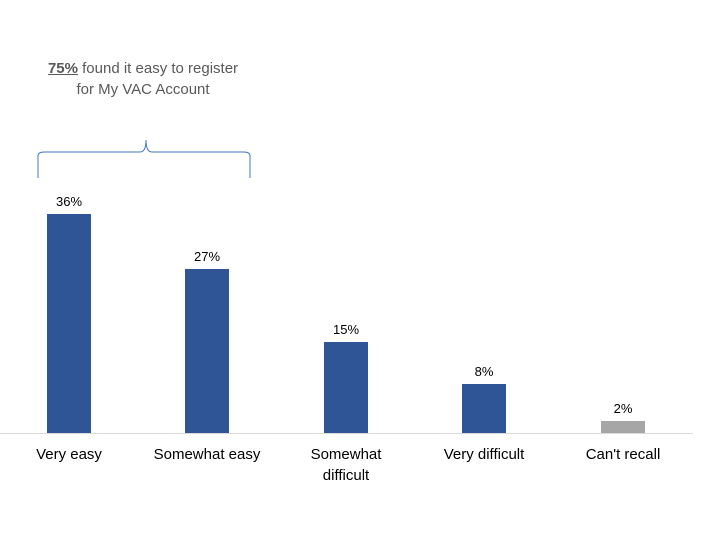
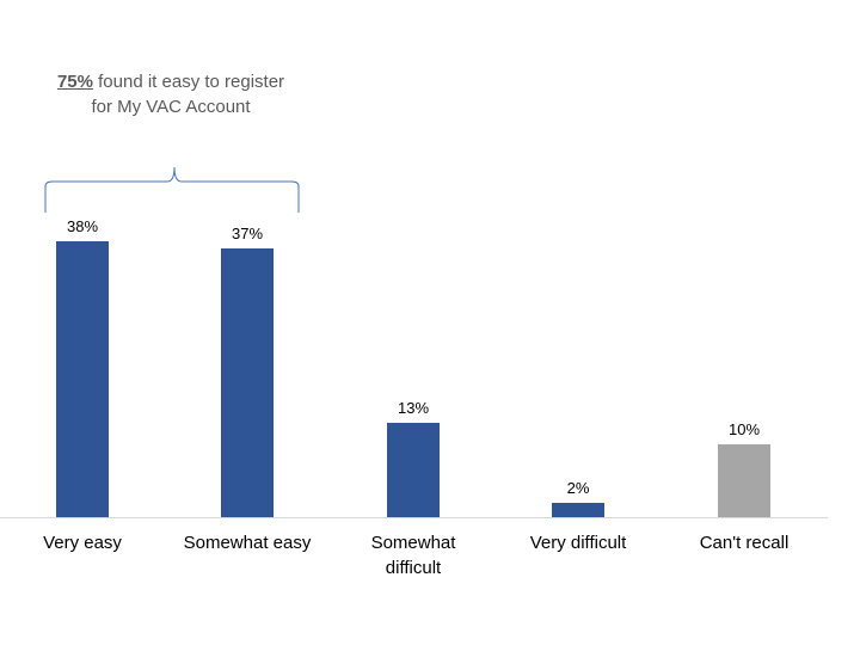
Very easy: 36% -> 38%
Somewhat easy: 27% -> 37%
Somewhat difficult: 15% -> 13%
Very difficult: 8% -> 2%
Can't recall: 2% -> 10%
